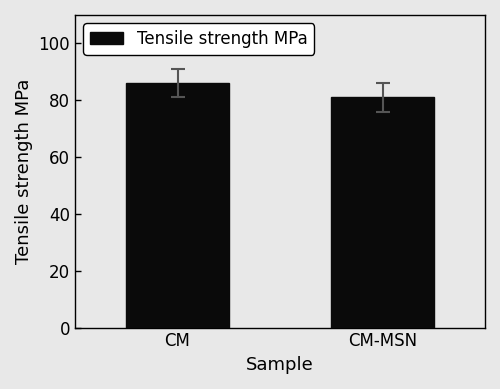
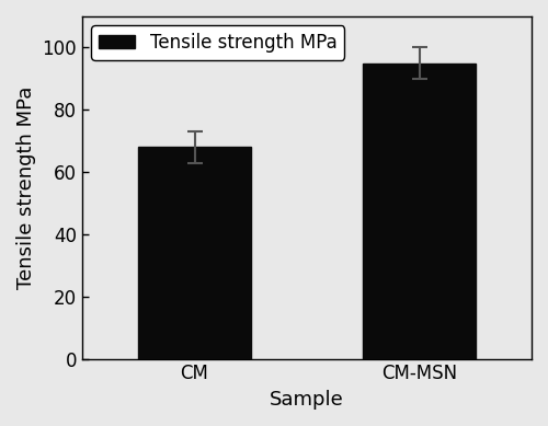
CM: 86 -> 68
CM-MSN: 81 -> 95
